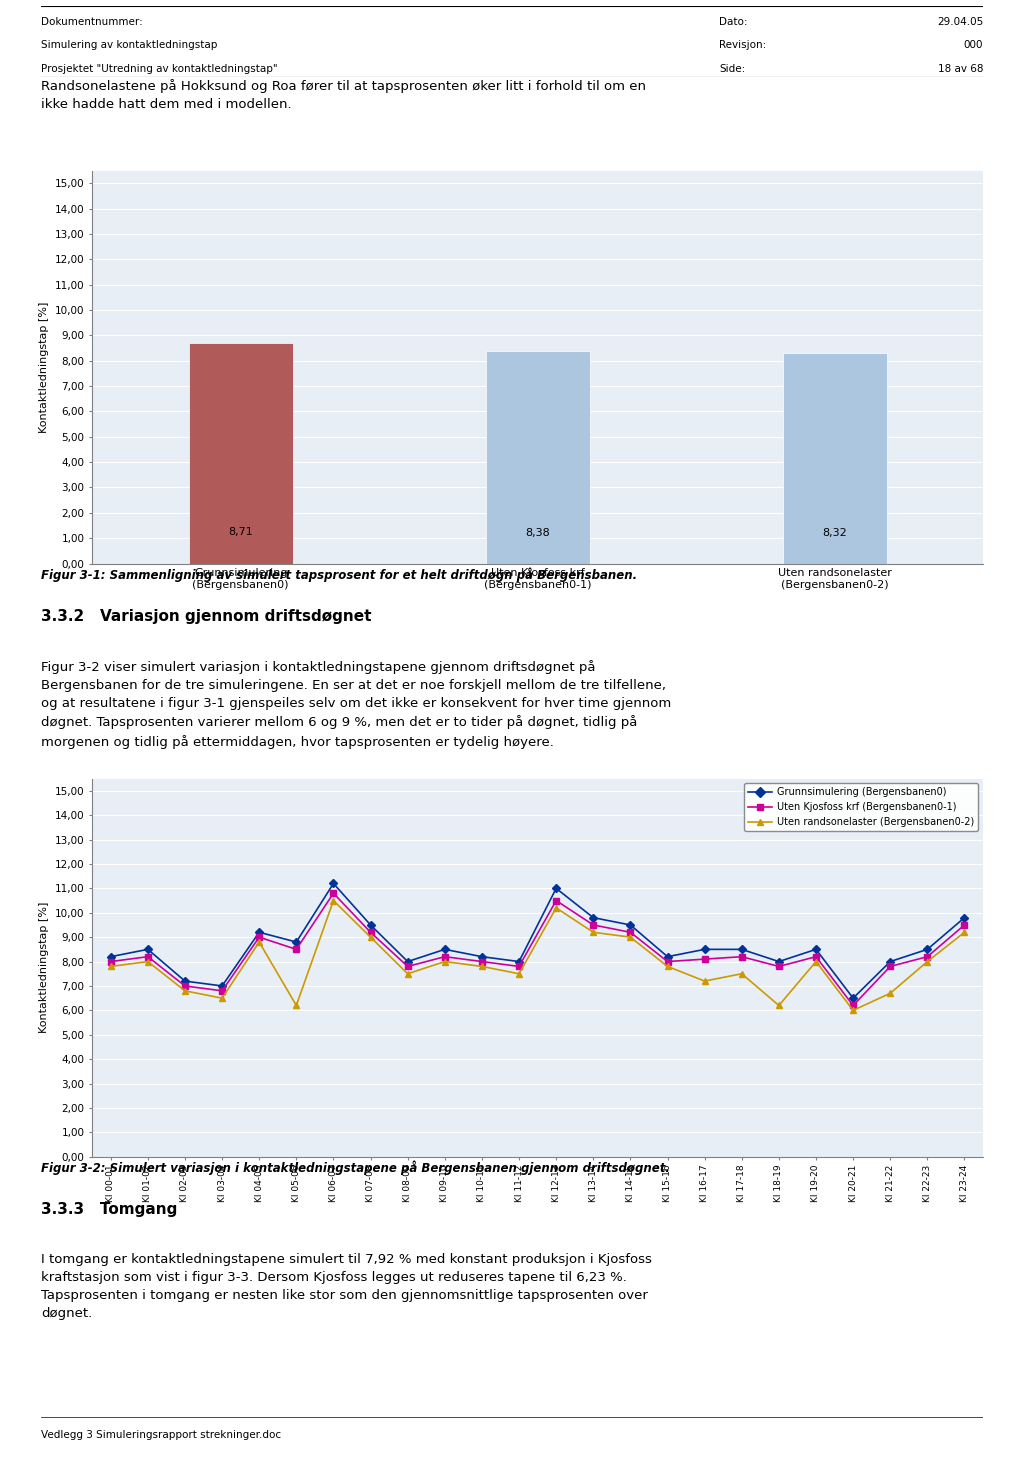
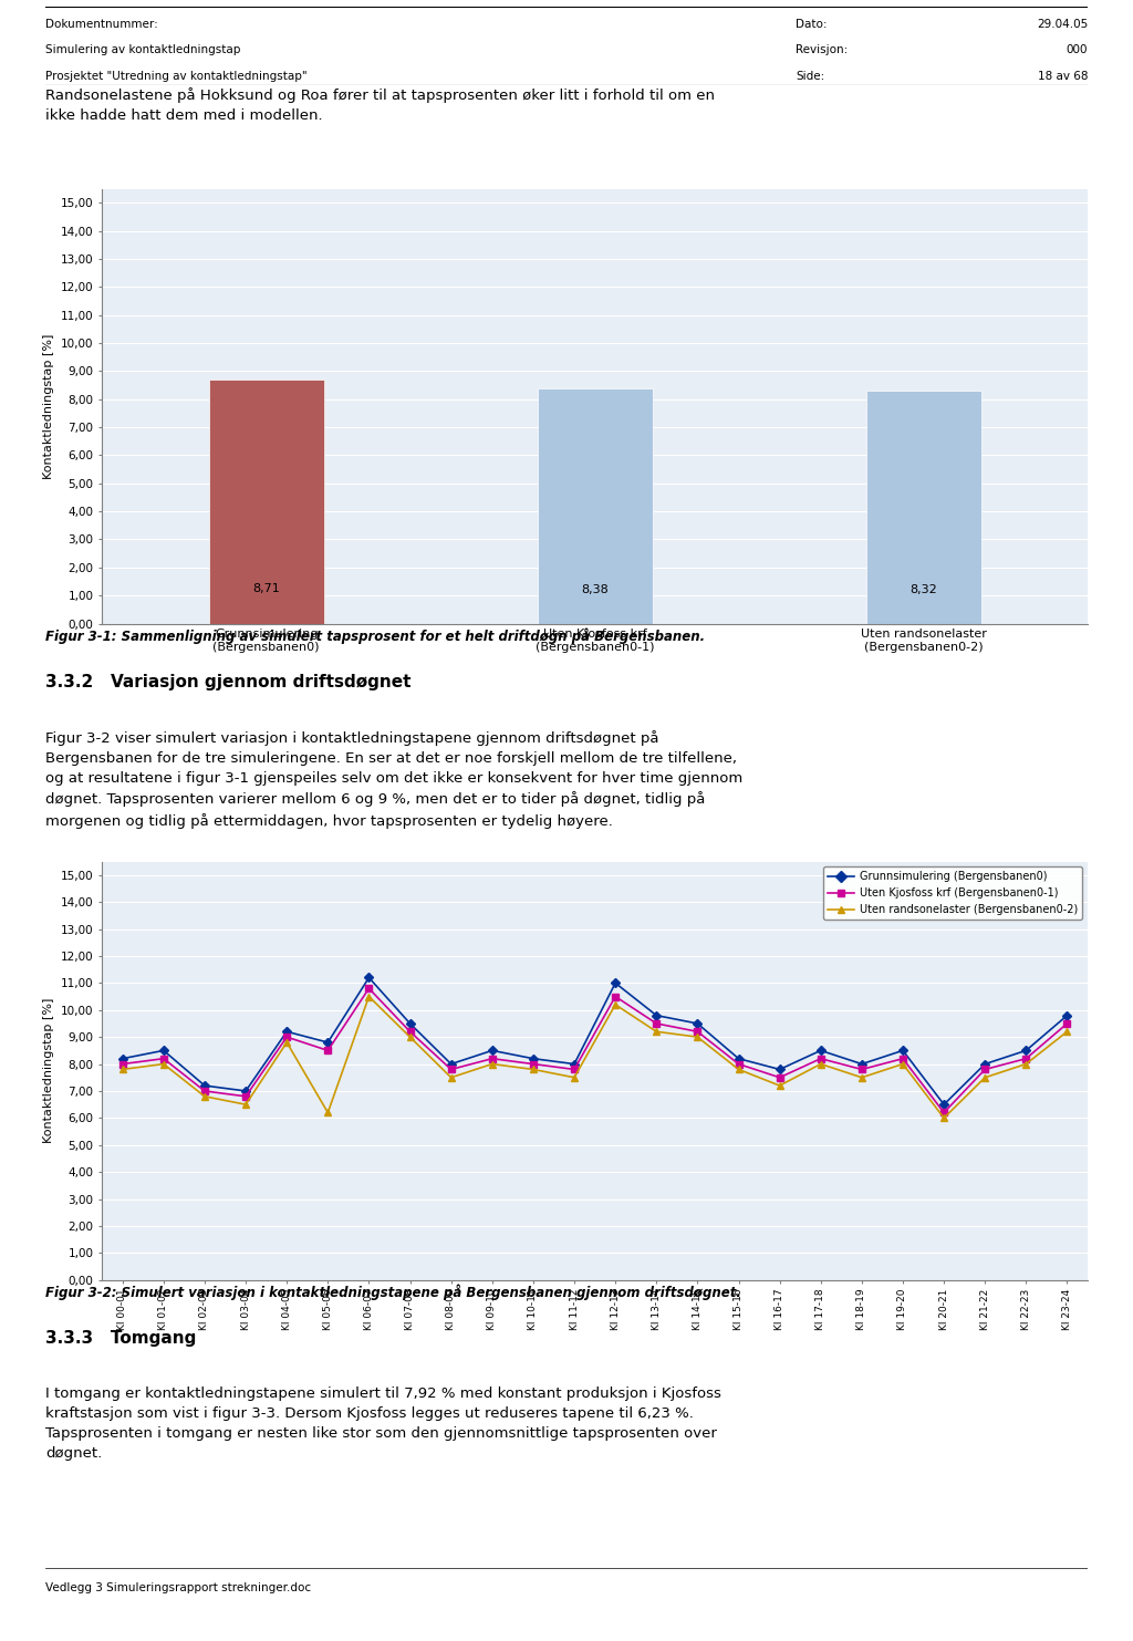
Grunnsimulering (Bergensbanen0)/Kl 16-17: 8,5 -> 7,8
Uten Kjosfoss krf (Bergensbanen0-1)/Kl 16-17: 8,1 -> 7,5
Uten randsonelaster (Bergensbanen0-2)/Kl 17-18: 7,5 -> 8,0
Uten randsonelaster (Bergensbanen0-2)/Kl 18-19: 6,2 -> 7,5
Uten randsonelaster (Bergensbanen0-2)/Kl 21-22: 6,7 -> 7,5
